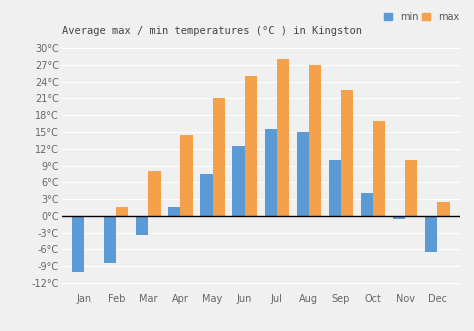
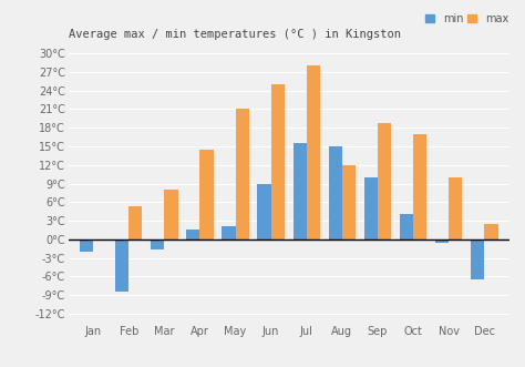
min/Jan: -10.0°C -> -2.0°C
max/Feb: 1.5°C -> 5.4°C
min/Mar: -3.5°C -> -1.6°C
min/May: 7.5°C -> 2.2°C
min/Jun: 12.5°C -> 9.0°C
max/Aug: 27.0°C -> 12.0°C
max/Sep: 22.5°C -> 18.8°C
